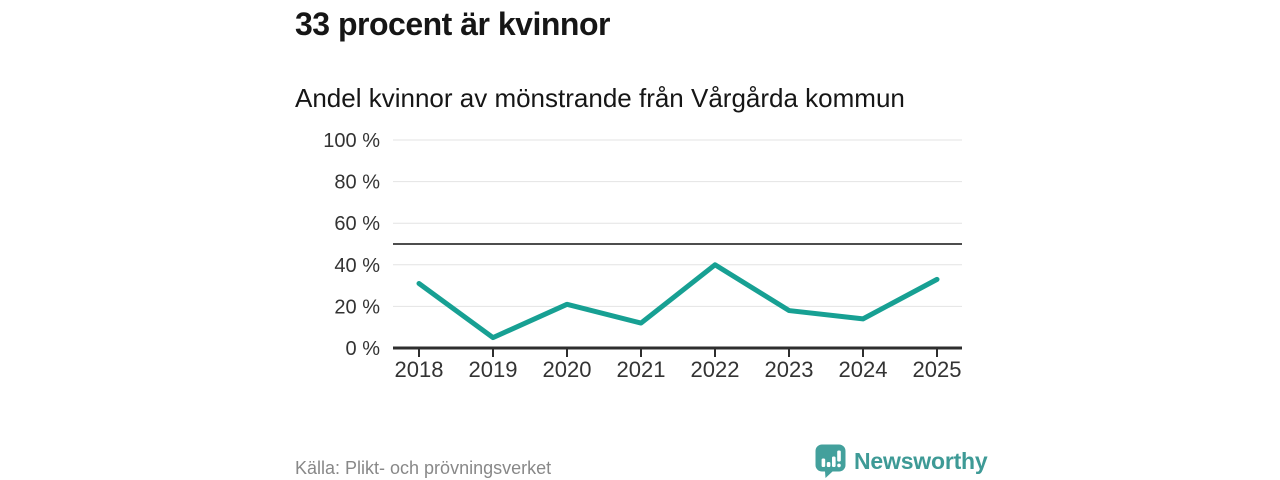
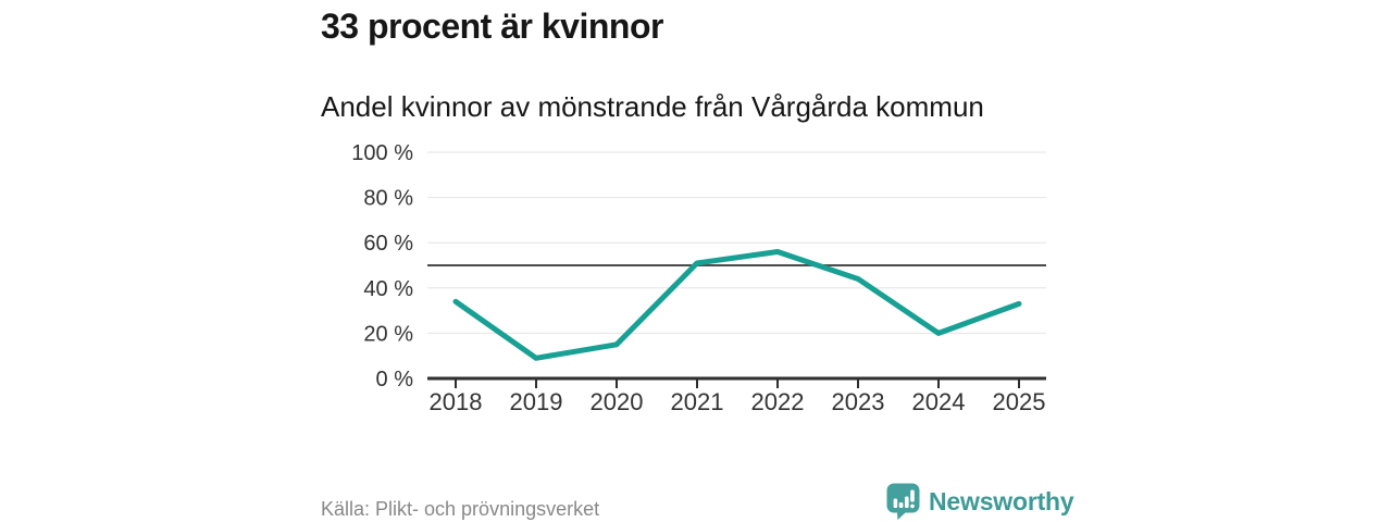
2018: 31% -> 34%
2019: 5% -> 9%
2020: 21% -> 15%
2021: 12% -> 51%
2022: 40% -> 56%
2023: 18% -> 44%
2024: 14% -> 20%
